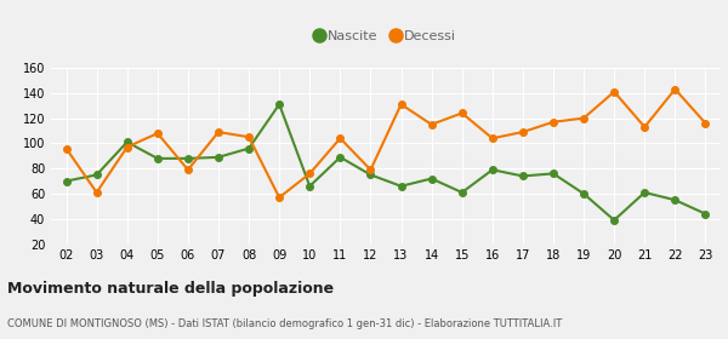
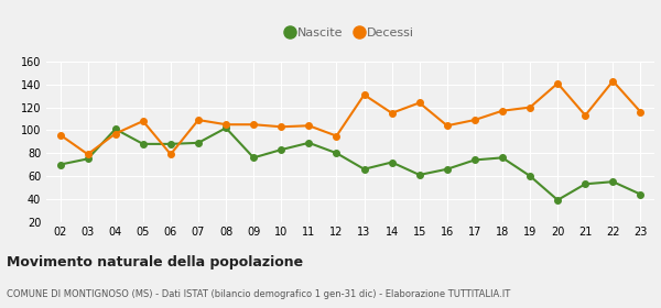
Decessi/03: 61 -> 79
Nascite/08: 96 -> 102
Nascite/09: 131 -> 76
Decessi/09: 57 -> 105
Nascite/10: 66 -> 83
Decessi/10: 76 -> 103
Nascite/12: 75 -> 80
Decessi/12: 79 -> 95
Nascite/16: 79 -> 66
Nascite/21: 61 -> 53
